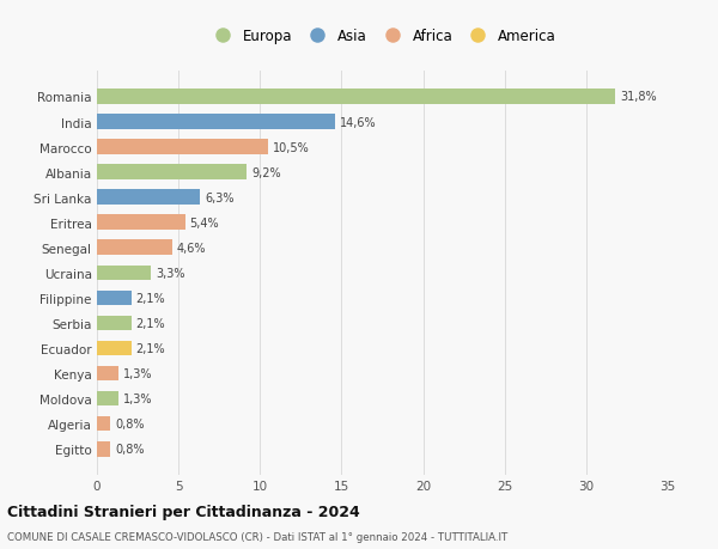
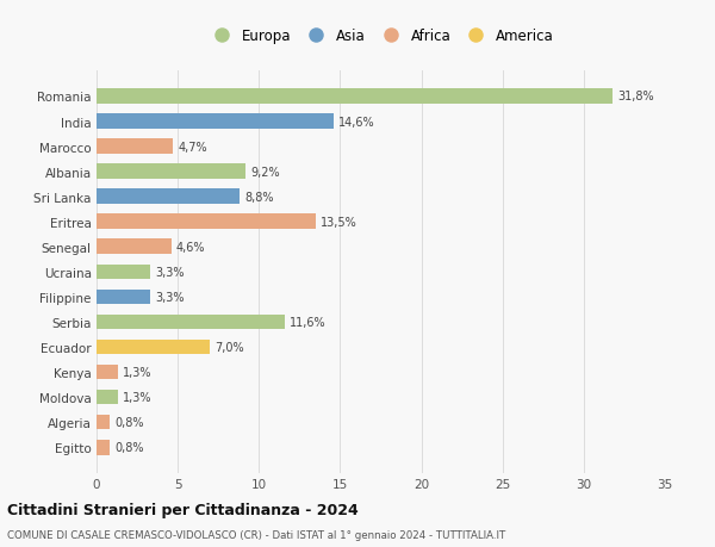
Marocco: 10,5% -> 4,7%
Sri Lanka: 6,3% -> 8,8%
Eritrea: 5,4% -> 13,5%
Filippine: 2,1% -> 3,3%
Serbia: 2,1% -> 11,6%
Ecuador: 2,1% -> 7,0%
